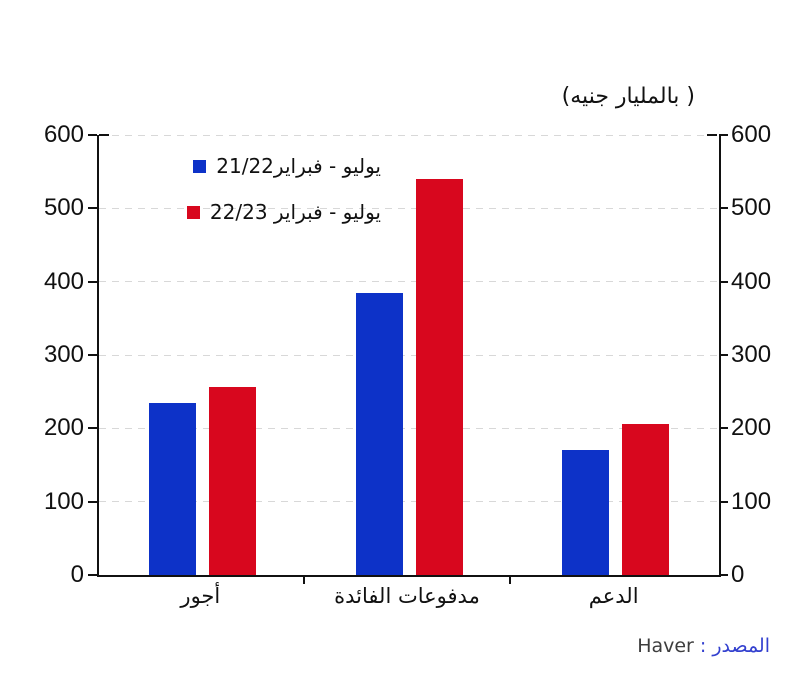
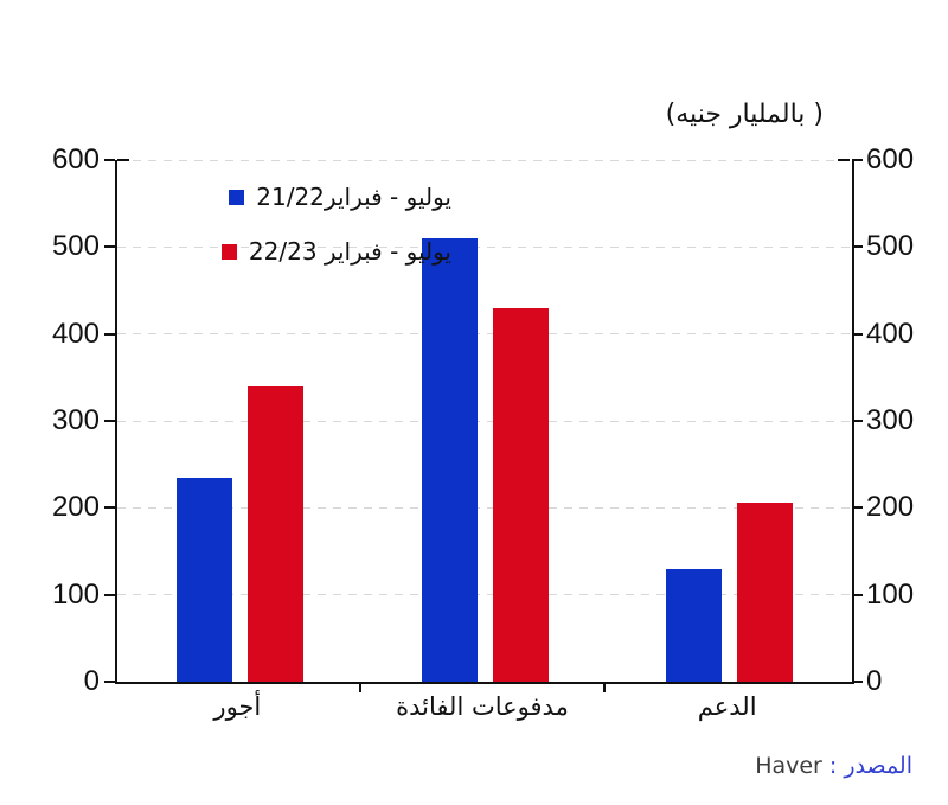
يوليو - فبراير 22/23/أجور: 260 -> 340
يوليو - فبراير21/22/مدفوعات الفائدة: 380 -> 510
يوليو - فبراير 22/23/مدفوعات الفائدة: 540 -> 430
يوليو - فبراير21/22/الدعم: 170 -> 130
